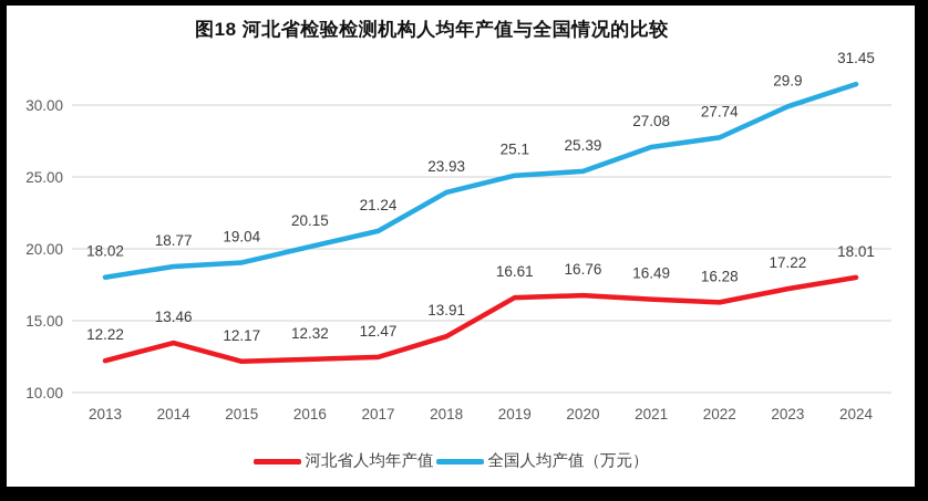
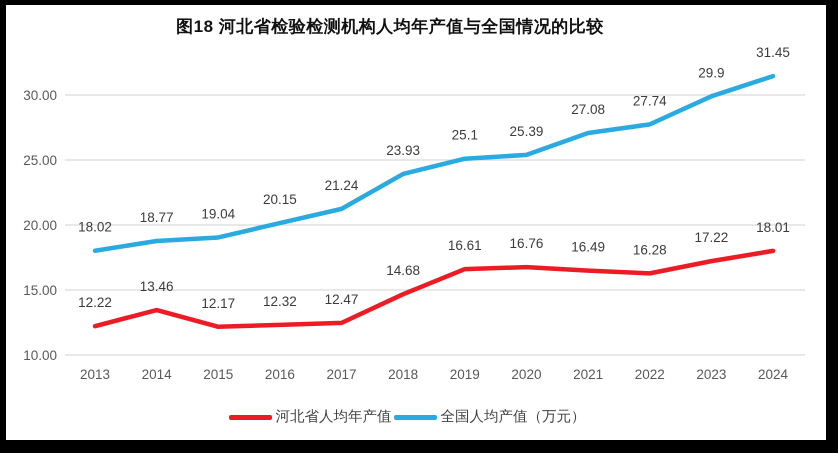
河北省人均年产值/2018: 13.91 -> 14.68
